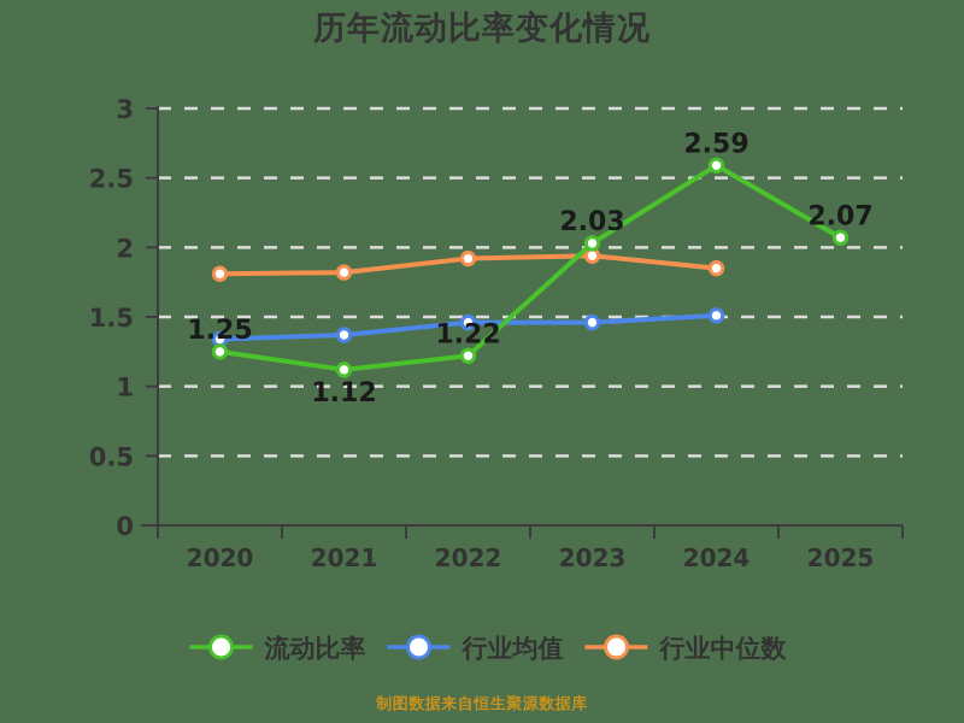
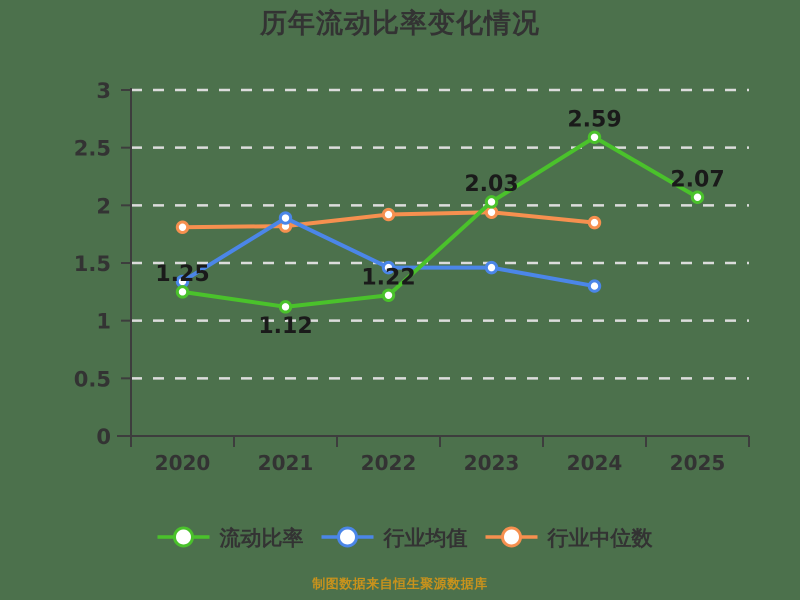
行业均值/2021: 1.37 -> 1.89
行业均值/2024: 1.51 -> 1.30
